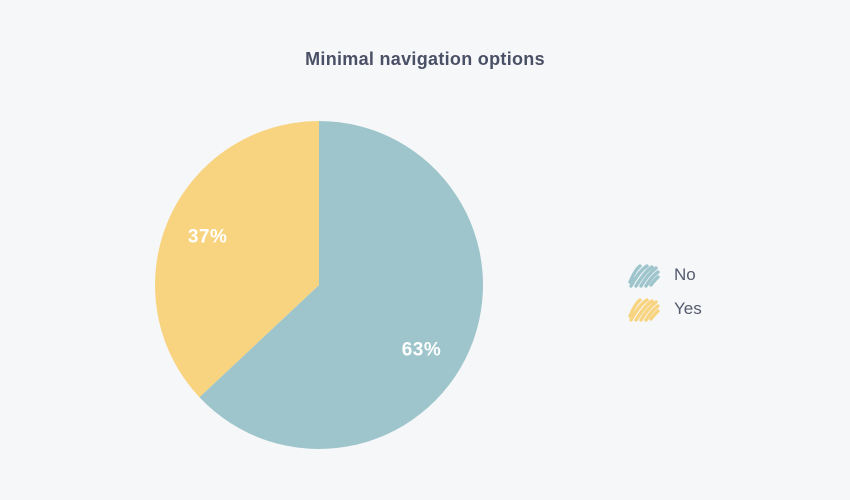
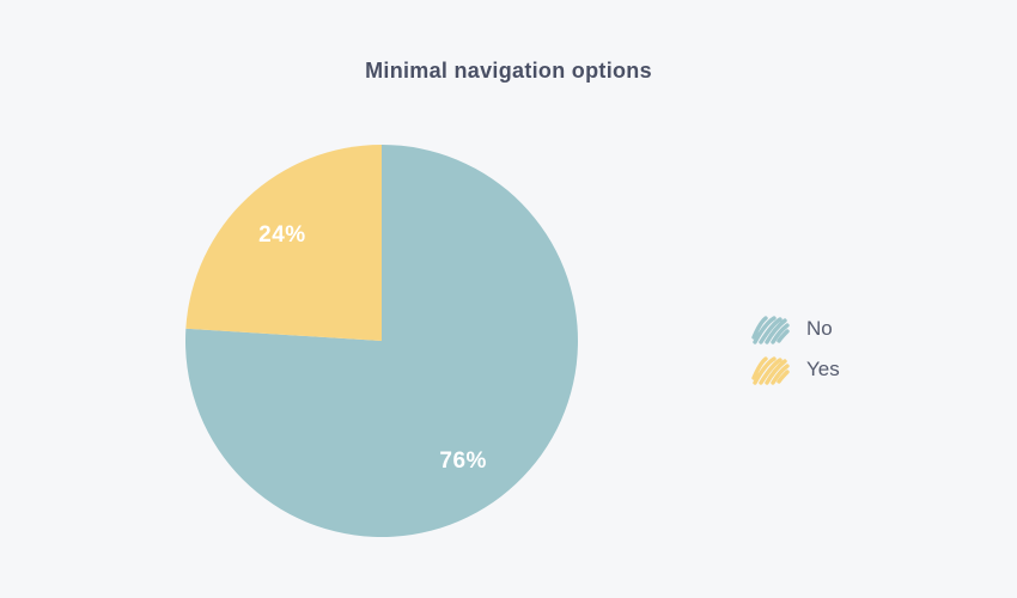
No: 63% -> 76%
Yes: 37% -> 24%
